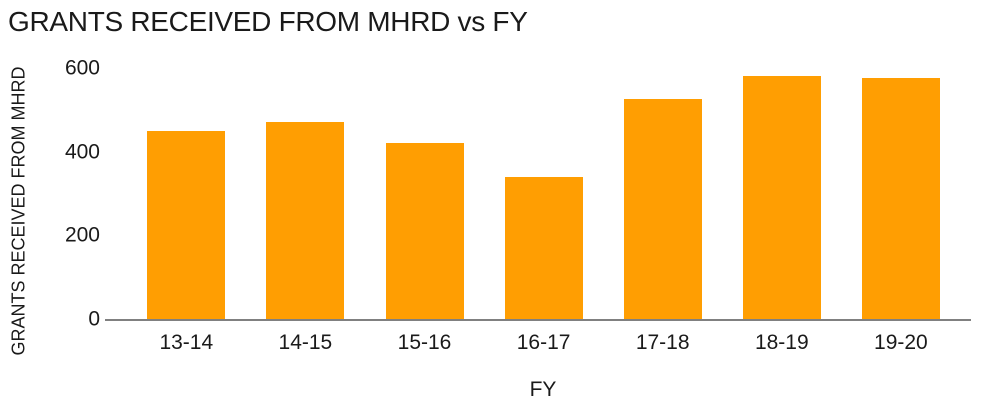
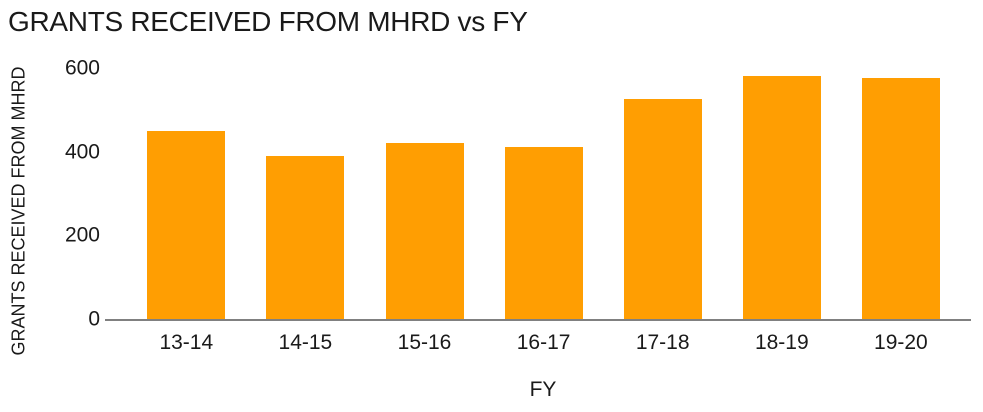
14-15: 470 -> 390
16-17: 340 -> 410
